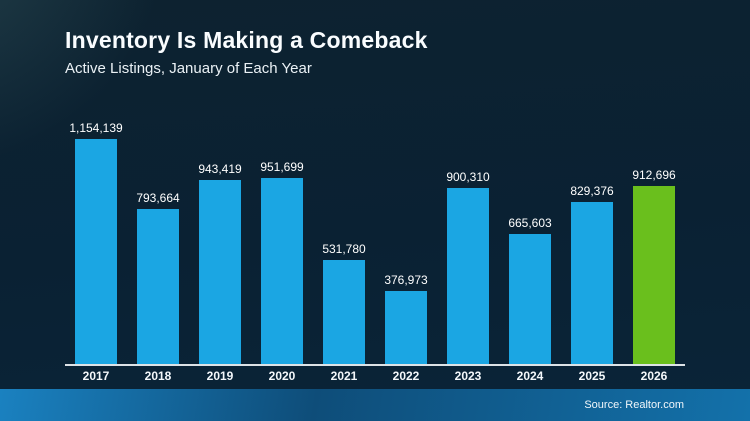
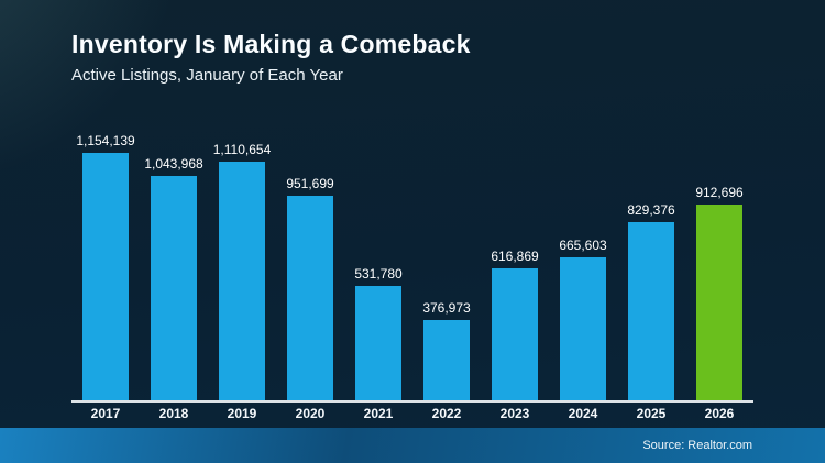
2018: 793,664 -> 1,043,968
2019: 943,419 -> 1,110,654
2023: 900,310 -> 616,869
